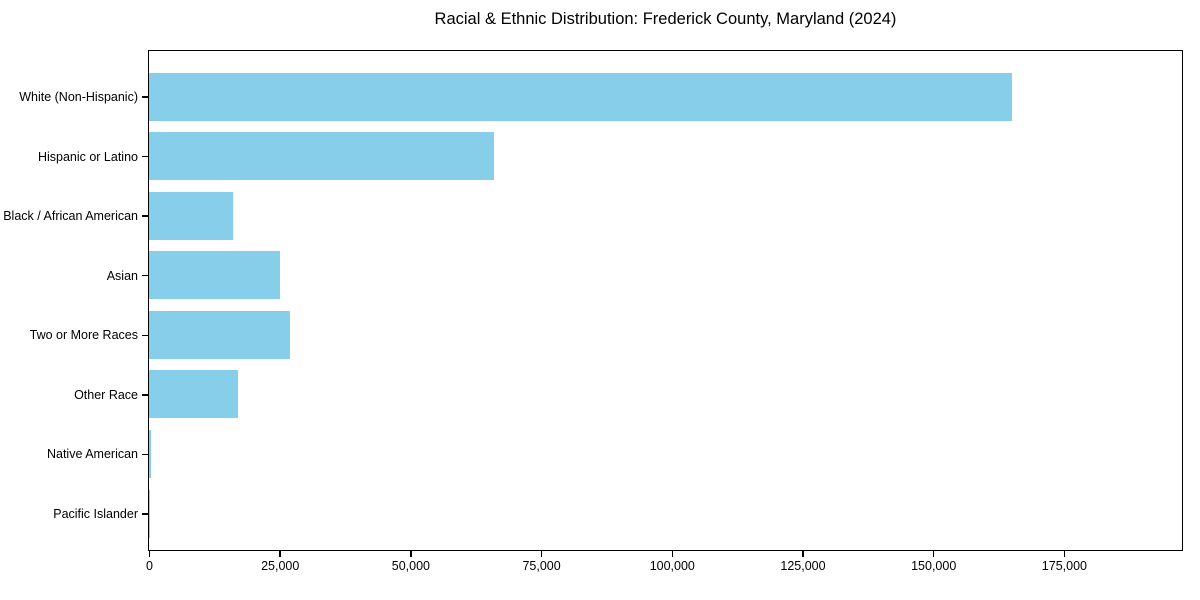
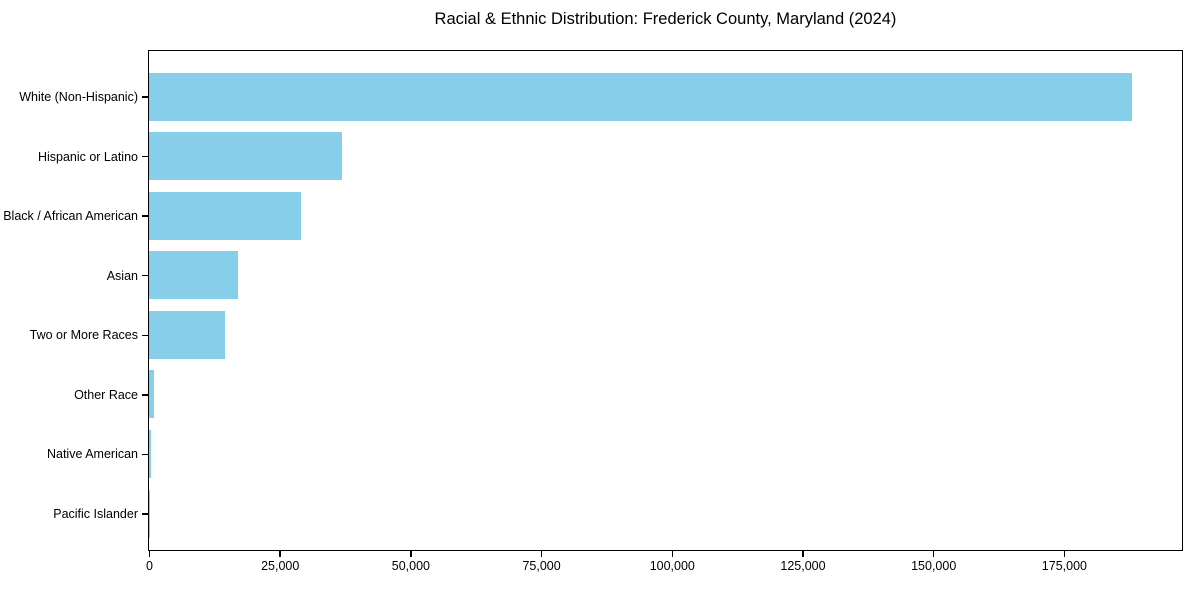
White (Non-Hispanic): 165000 -> 188000
Hispanic or Latino: 66000 -> 37000
Black / African American: 16000 -> 29000
Asian: 25000 -> 17000
Two or More Races: 27000 -> 14000
Other Race: 17000 -> 1000
